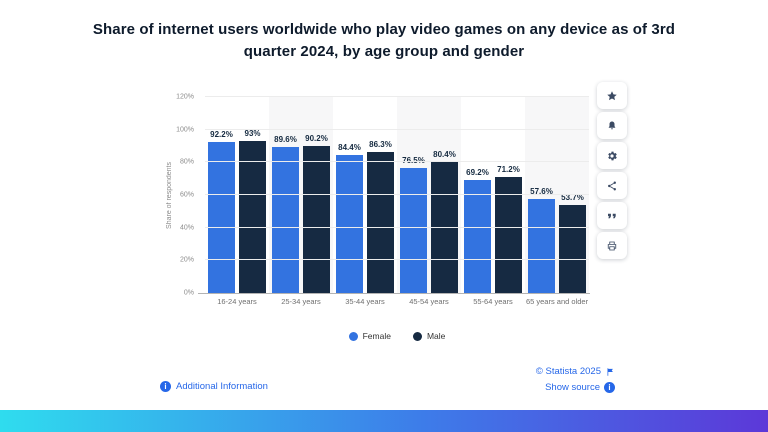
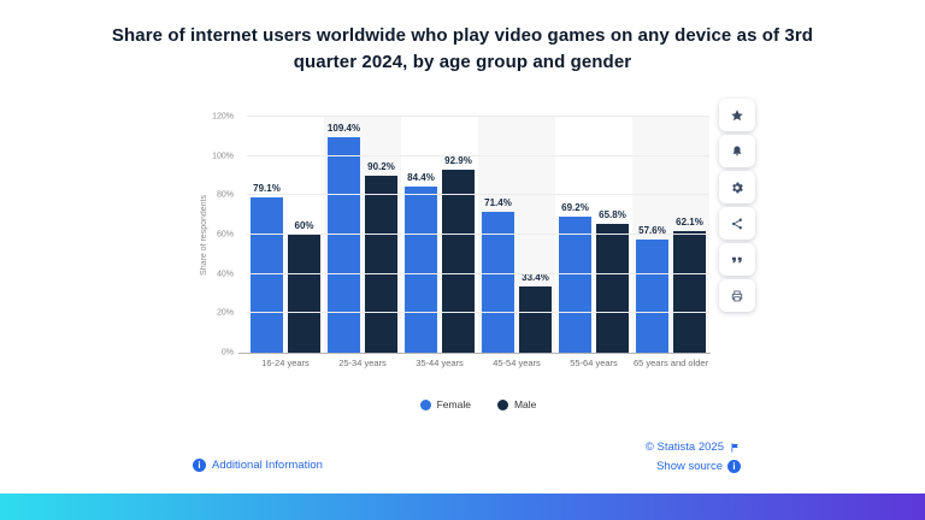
Female/16-24 years: 92.2% -> 79.1%
Male/16-24 years: 93% -> 60%
Female/25-34 years: 89.6% -> 109.4%
Male/35-44 years: 86.3% -> 92.9%
Female/45-54 years: 76.5% -> 71.4%
Male/45-54 years: 80.4% -> 33.4%
Male/55-64 years: 71.2% -> 65.8%
Male/65 years and older: 53.7% -> 62.1%
